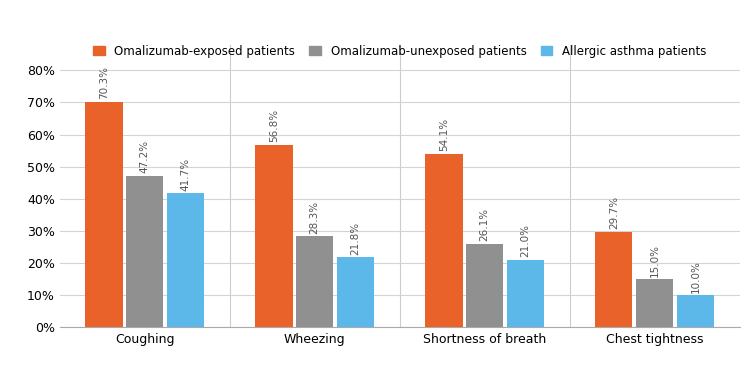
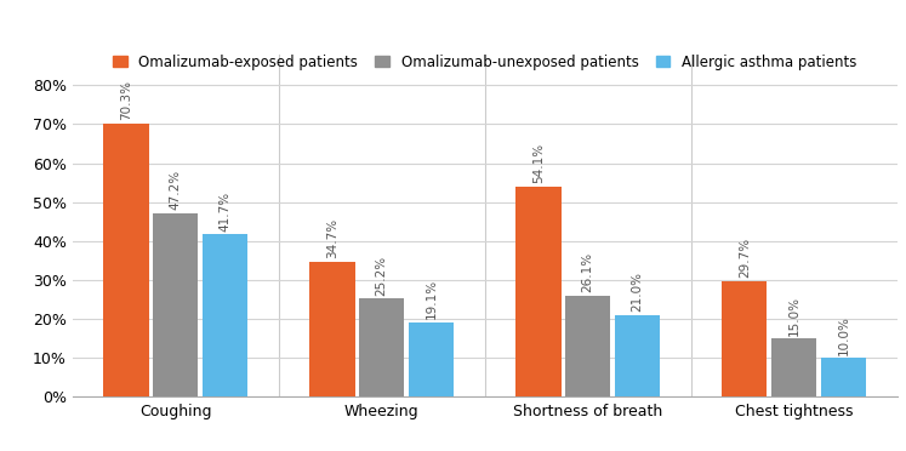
Omalizumab-exposed patients/Wheezing: 56.8% -> 34.7%
Omalizumab-unexposed patients/Wheezing: 28.3% -> 25.2%
Allergic asthma patients/Wheezing: 21.8% -> 19.1%
